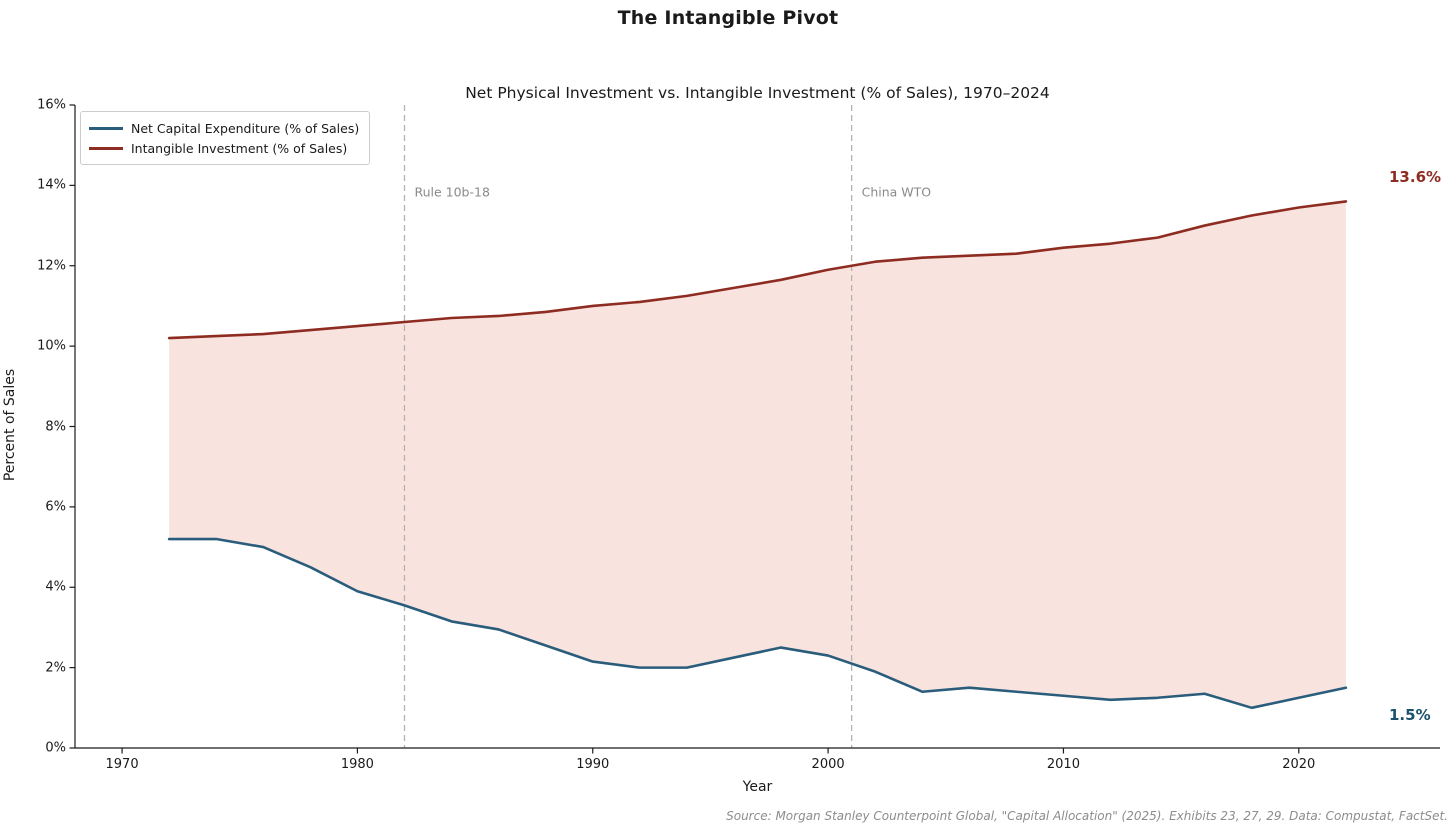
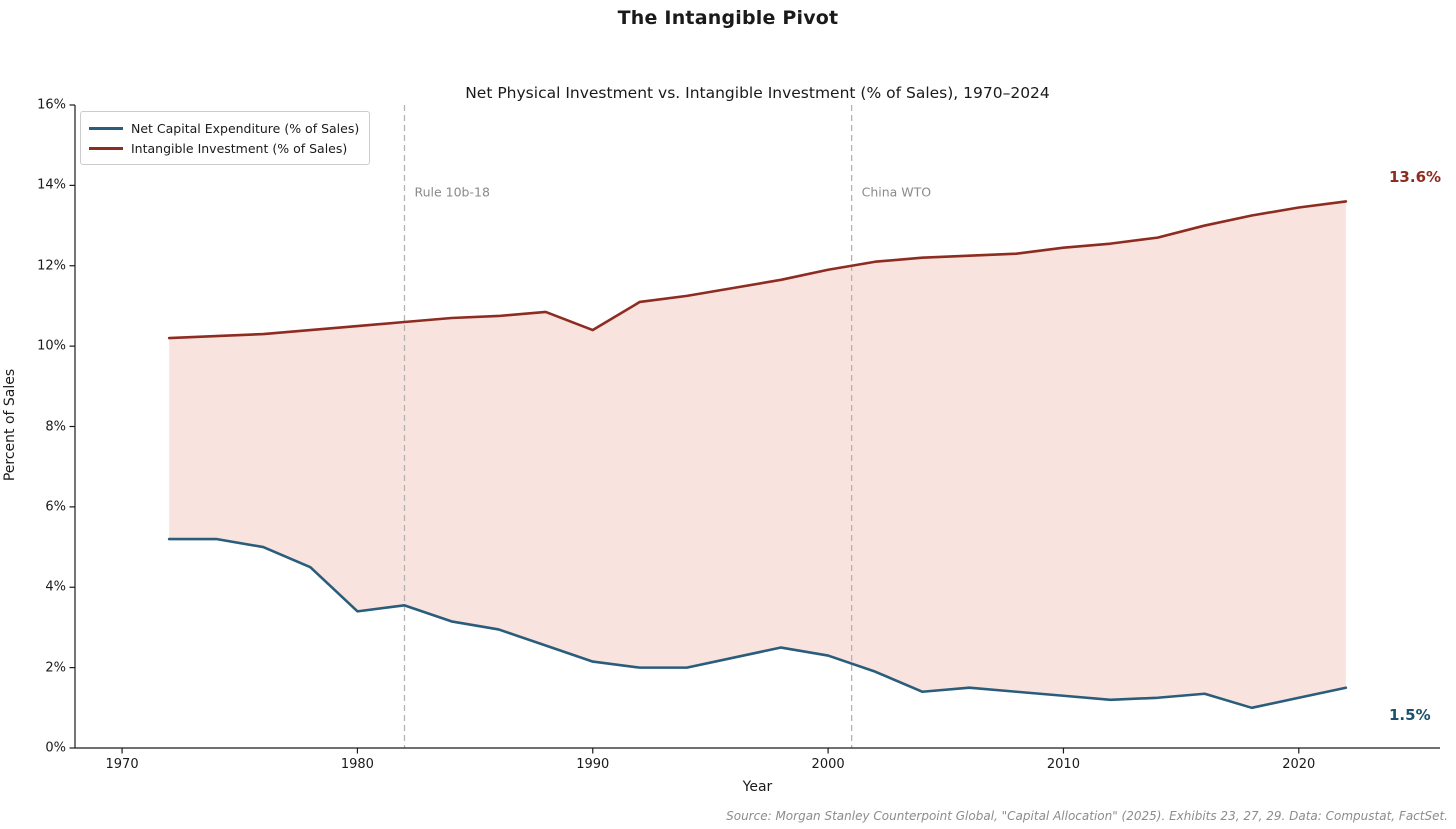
Net Capital Expenditure (% of Sales)/1980: 3.9% -> 3.4%
Intangible Investment (% of Sales)/1990: 11.0% -> 10.4%
